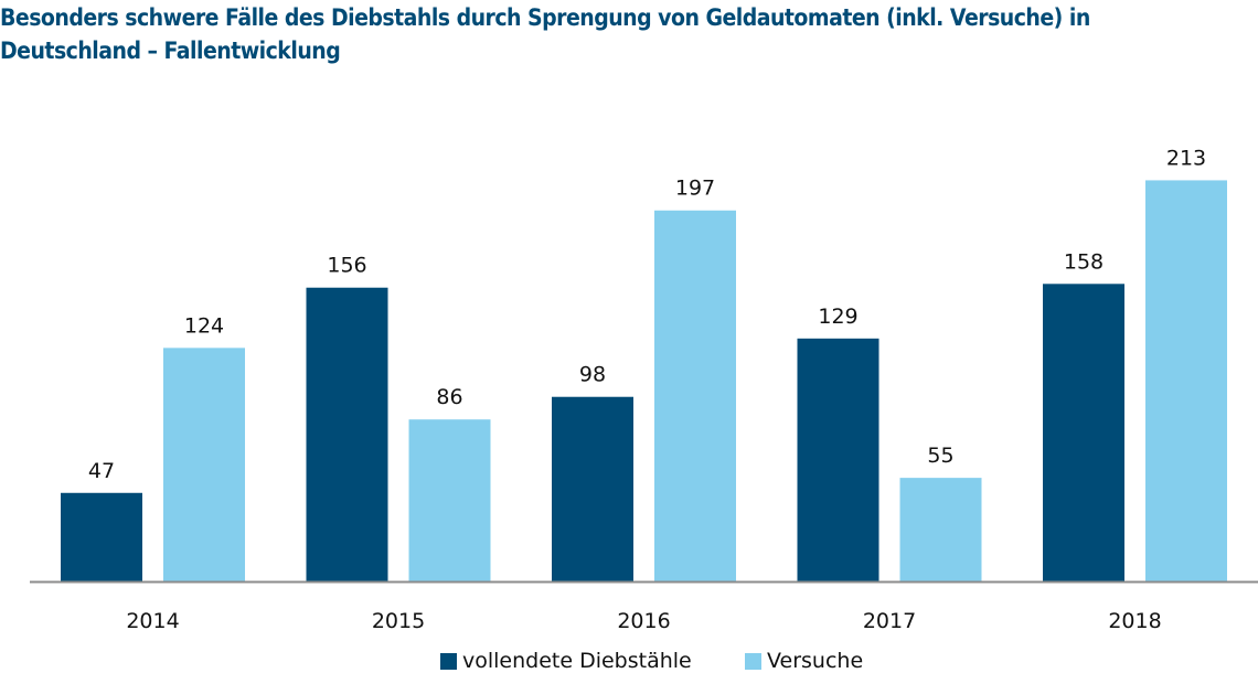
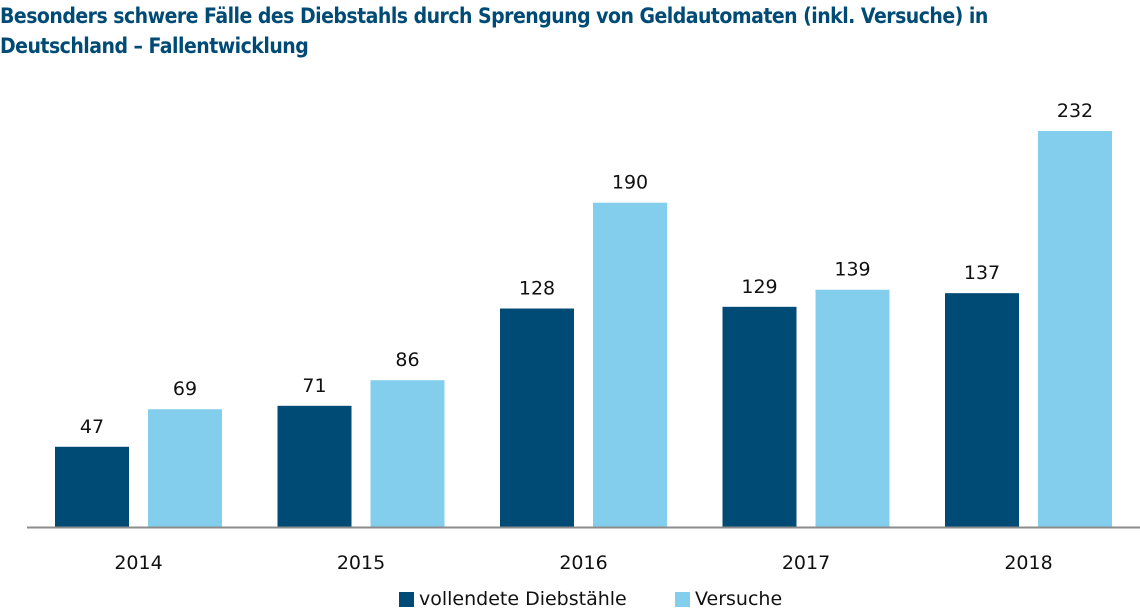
Versuche/2014: 124 -> 69
vollendete Diebstähle/2015: 156 -> 71
vollendete Diebstähle/2016: 98 -> 128
Versuche/2016: 197 -> 190
Versuche/2017: 55 -> 139
vollendete Diebstähle/2018: 158 -> 137
Versuche/2018: 213 -> 232
